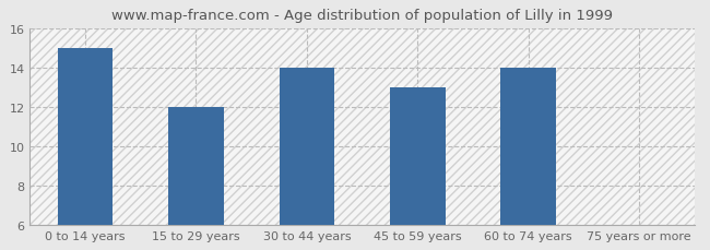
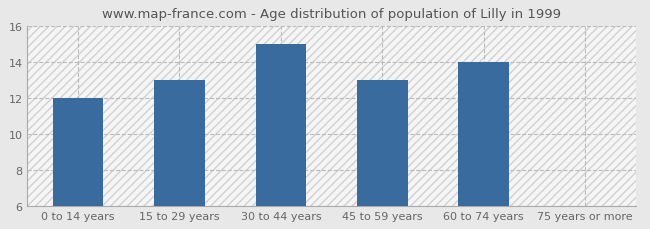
0 to 14 years: 15 -> 12
15 to 29 years: 12 -> 13
30 to 44 years: 14 -> 15
